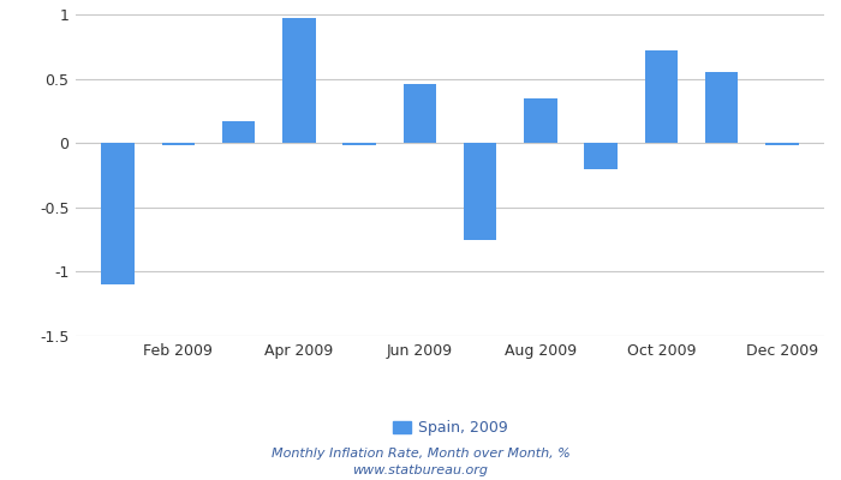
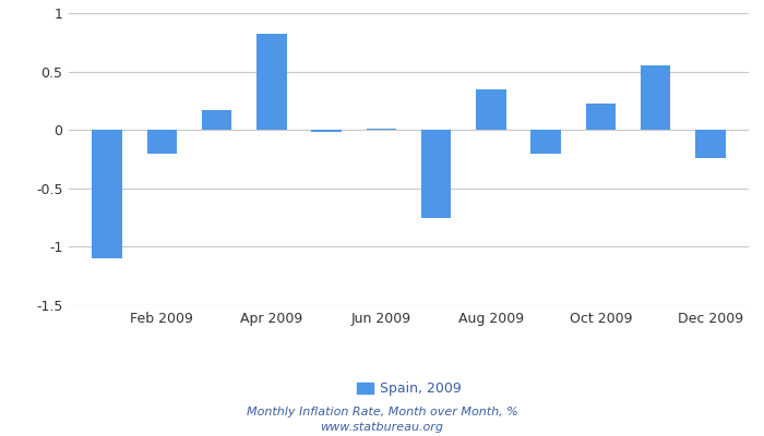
Feb 2009: -0.02 -> -0.20
Apr 2009: 0.97 -> 0.82
Jun 2009: 0.46 -> 0.01
Oct 2009: 0.72 -> 0.23
Dec 2009: -0.02 -> -0.24
